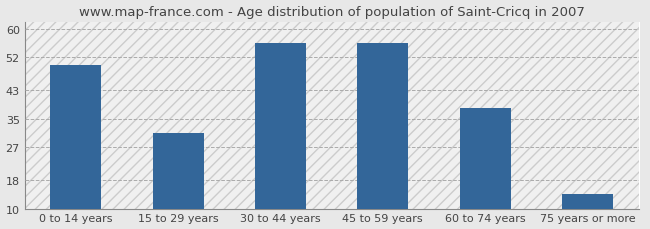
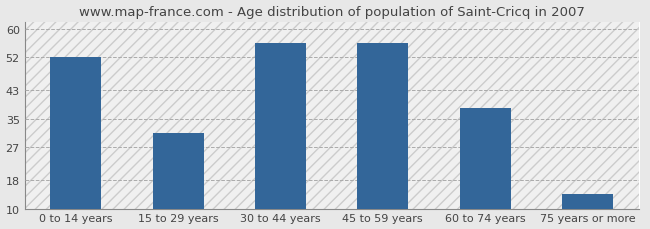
0 to 14 years: 50 -> 52
